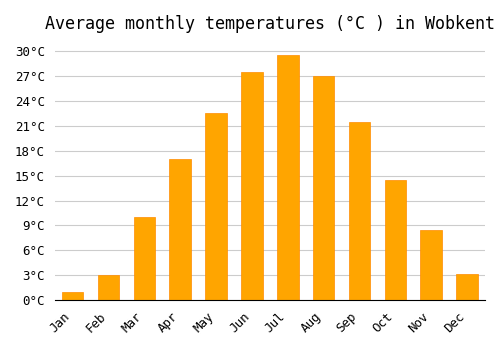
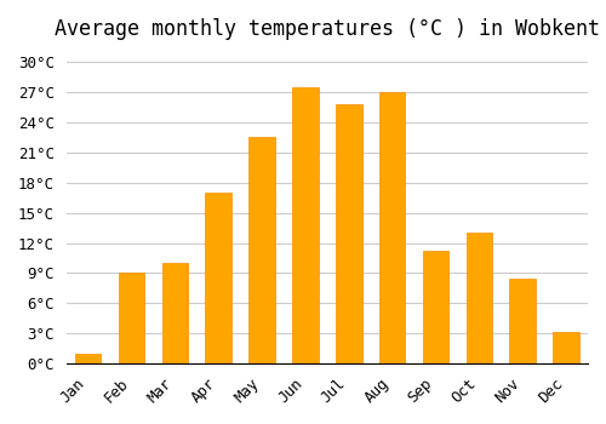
Feb: 3.0°C -> 9.0°C
Jul: 29.5°C -> 25.8°C
Sep: 21.5°C -> 11.2°C
Oct: 14.5°C -> 13.0°C
